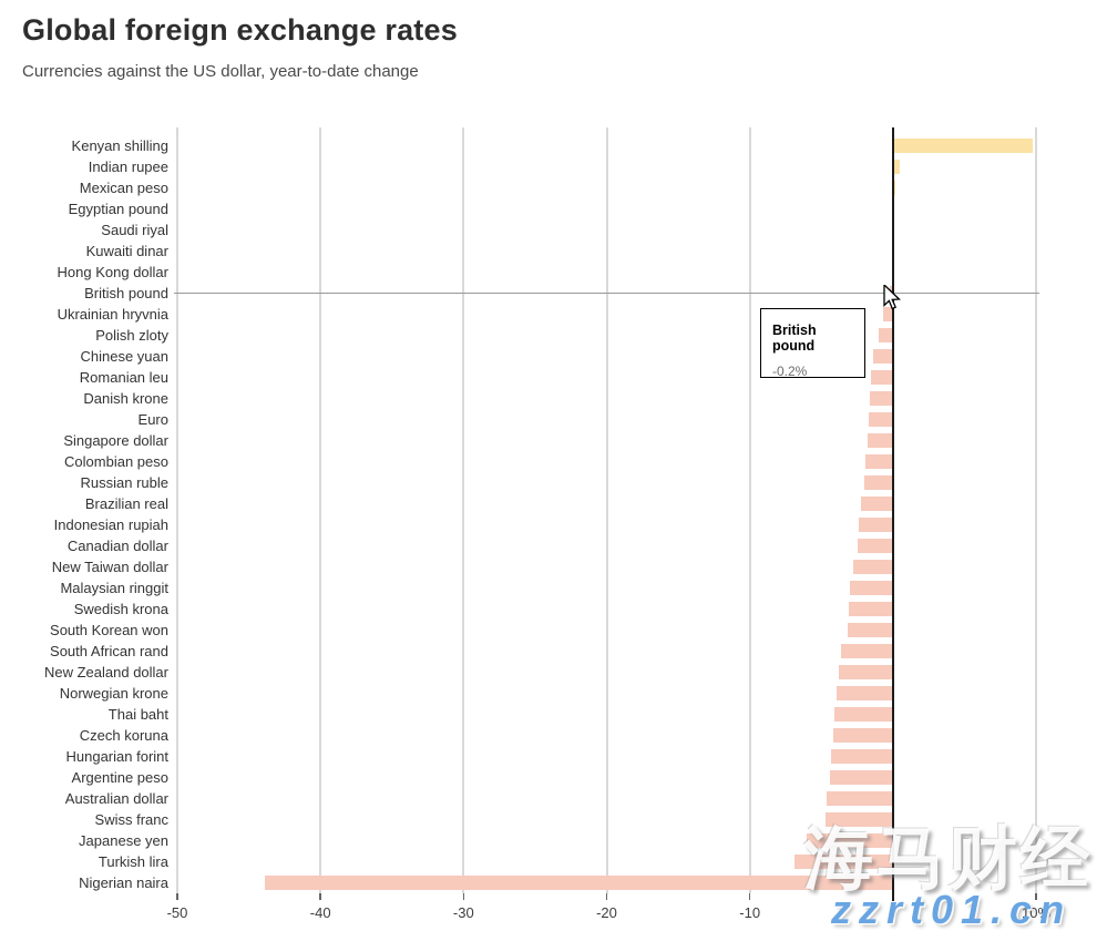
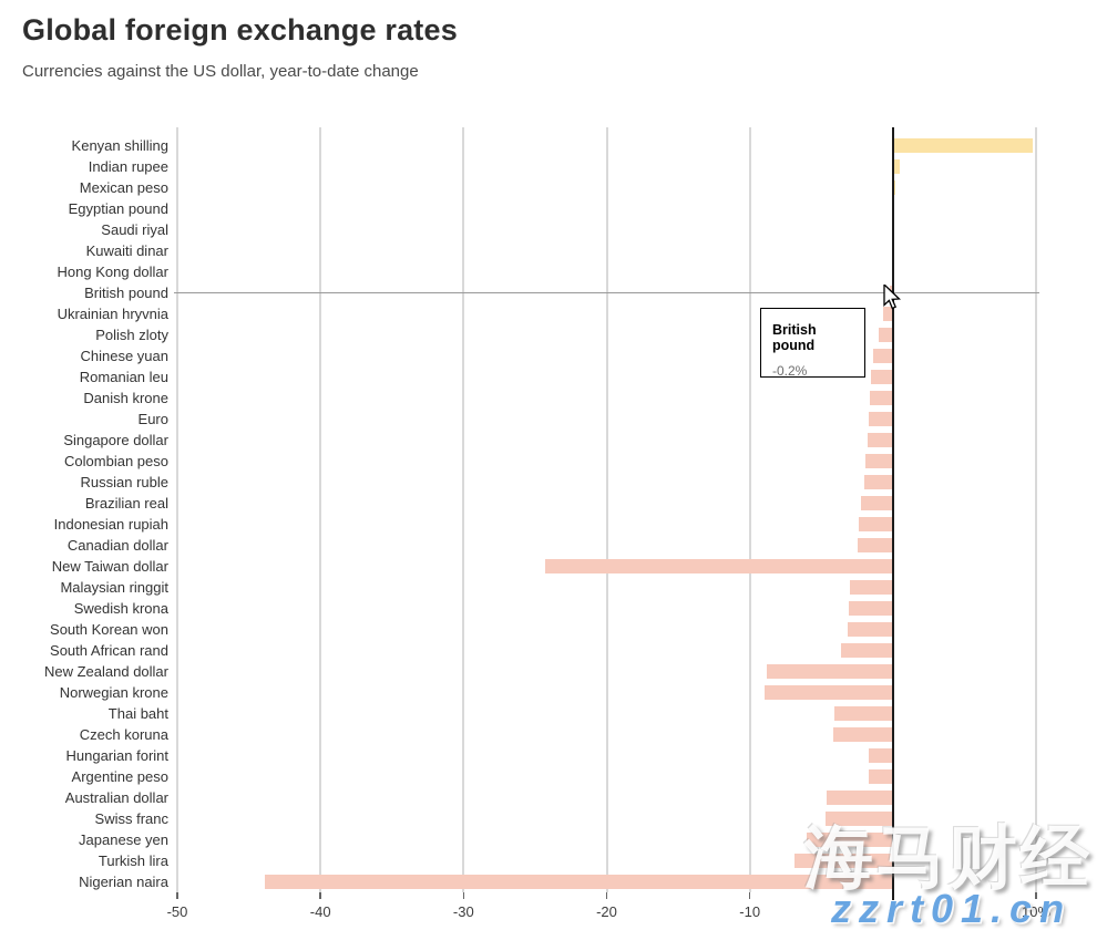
New Taiwan dollar: -2.8% -> -24.3%
New Zealand dollar: -3.8% -> -8.8%
Norwegian krone: -3.9% -> -9.0%
Hungarian forint: -4.3% -> -1.7%
Argentine peso: -4.4% -> -1.7%
